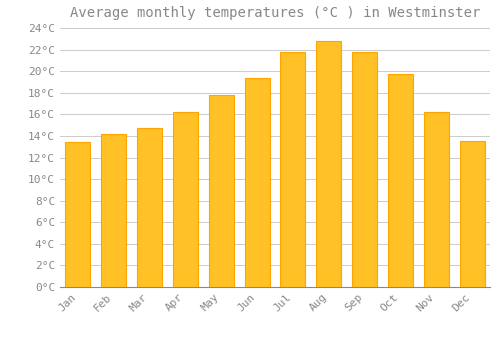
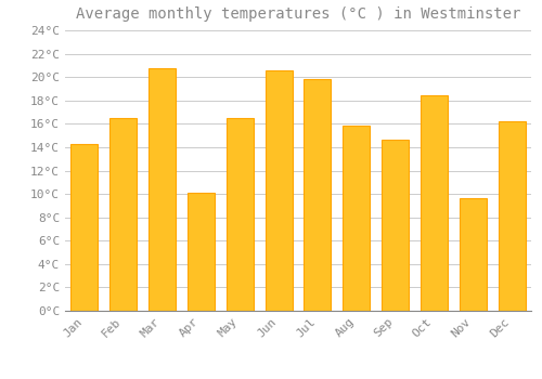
Jan: 13.4°C -> 14.3°C
Feb: 14.2°C -> 16.5°C
Mar: 14.7°C -> 20.8°C
Apr: 16.2°C -> 10.1°C
May: 17.8°C -> 16.5°C
Jun: 19.4°C -> 20.6°C
Jul: 21.8°C -> 19.8°C
Aug: 22.8°C -> 15.8°C
Sep: 21.8°C -> 14.6°C
Oct: 19.7°C -> 18.4°C
Nov: 16.2°C -> 9.6°C
Dec: 13.5°C -> 16.2°C
